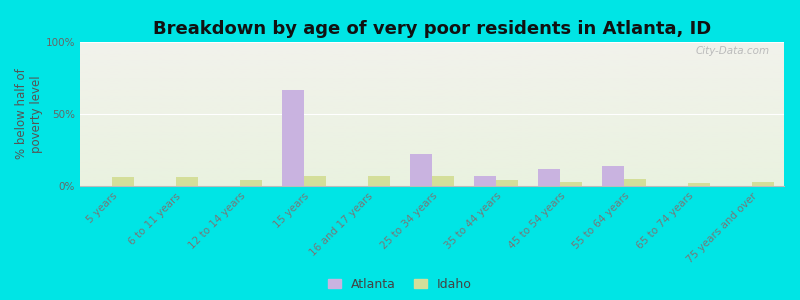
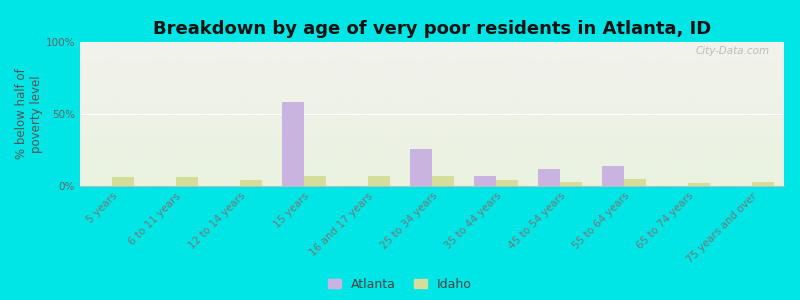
Atlanta/15 years: 67% -> 58%
Atlanta/25 to 34 years: 22% -> 26%
